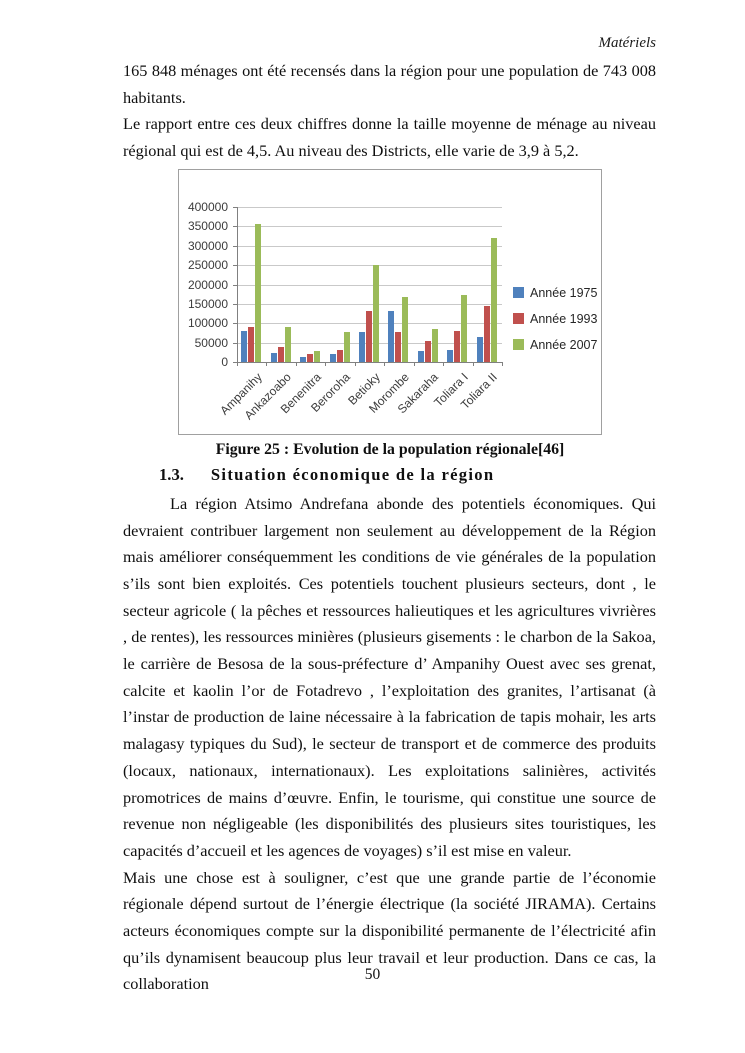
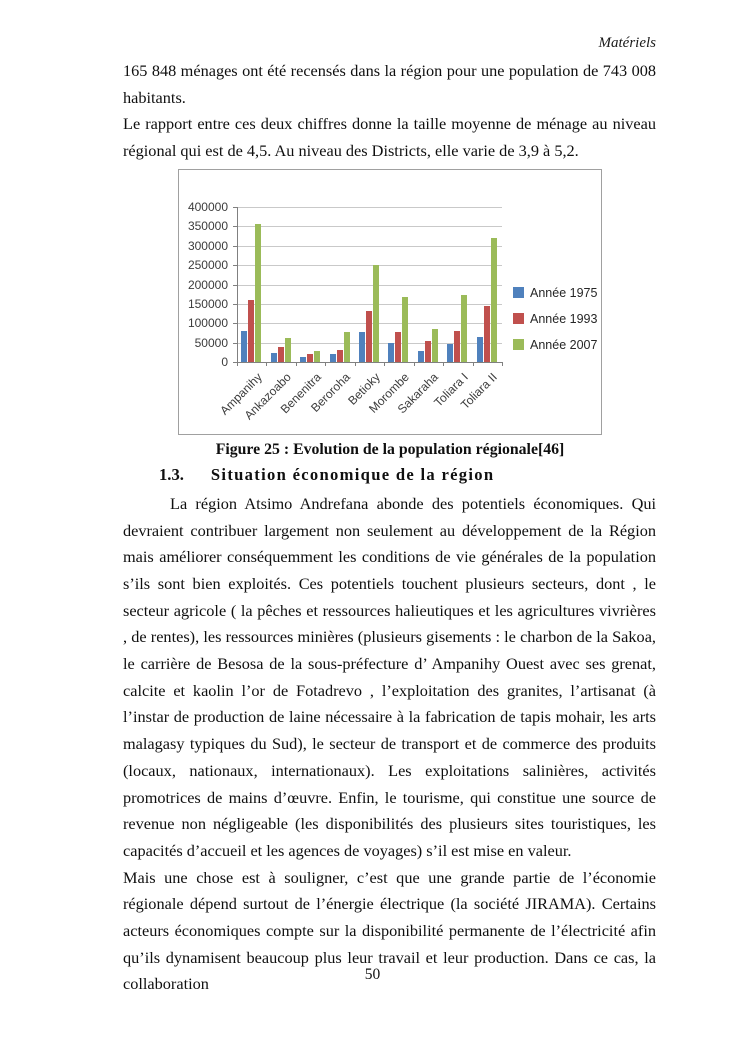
Année 1993/Ampanihy: 90000 -> 160000
Année 2007/Ankazoabo: 90000 -> 60000
Année 1975/Morombe: 130000 -> 50000
Année 1975/Toliara I: 30000 -> 50000
